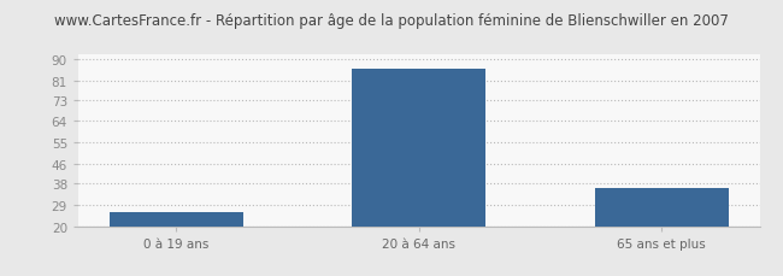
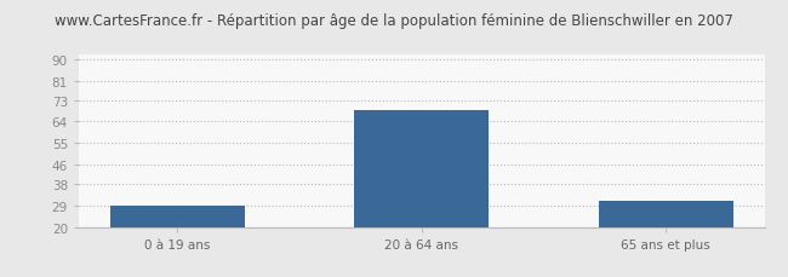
0 à 19 ans: 26 -> 29
20 à 64 ans: 86 -> 69
65 ans et plus: 36 -> 31
